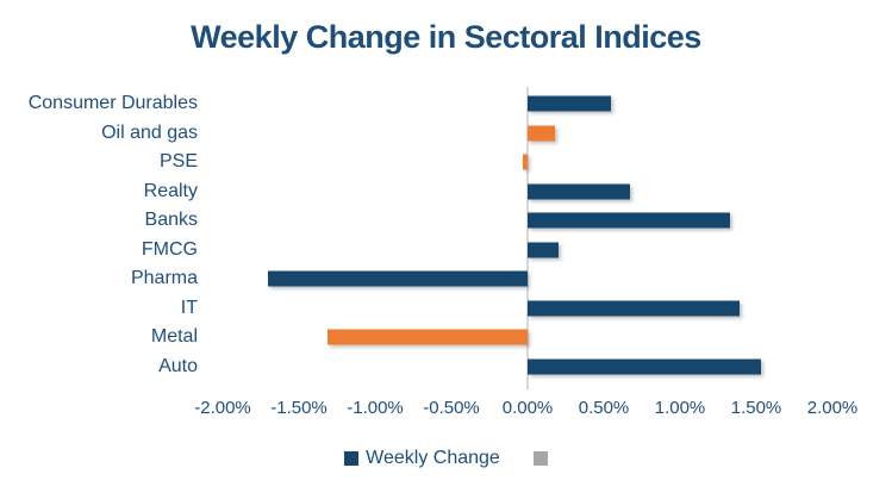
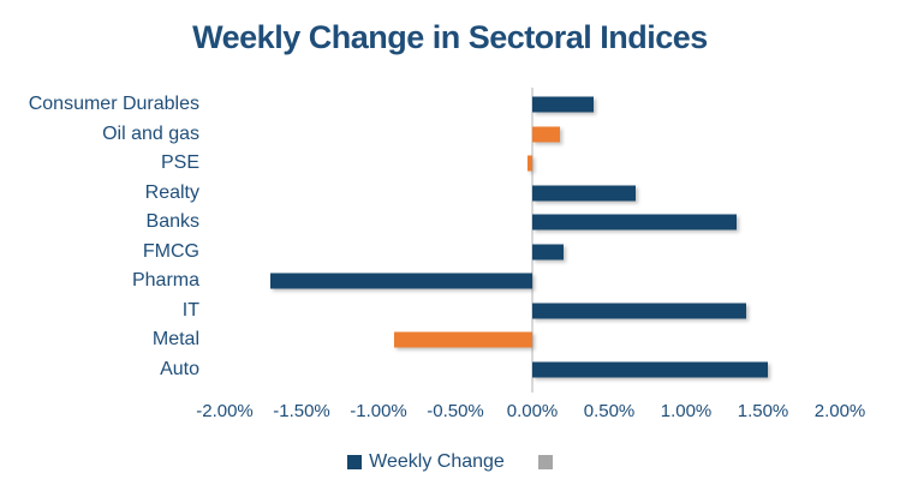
Consumer Durables: 0.55% -> 0.40%
Metal: -1.31% -> -0.90%
